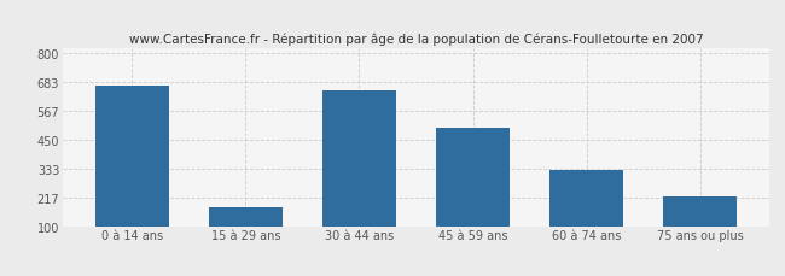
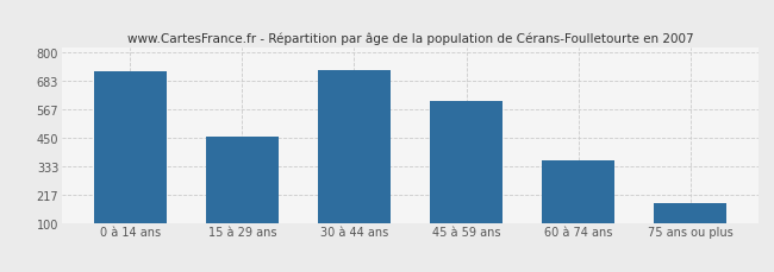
0 à 14 ans: 670 -> 725
15 à 29 ans: 175 -> 456
30 à 44 ans: 650 -> 727
45 à 59 ans: 500 -> 600
60 à 74 ans: 330 -> 355
75 ans ou plus: 220 -> 182
